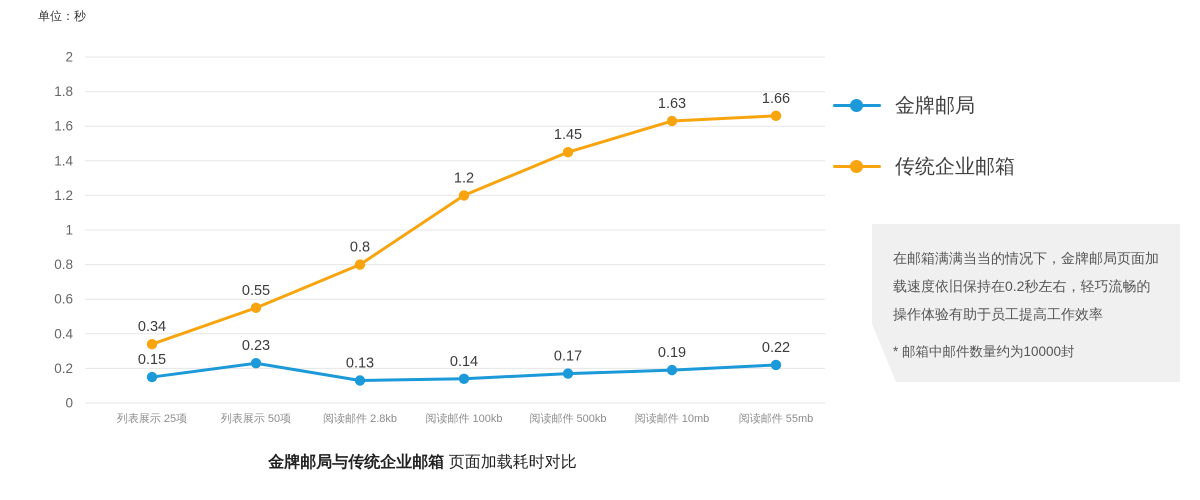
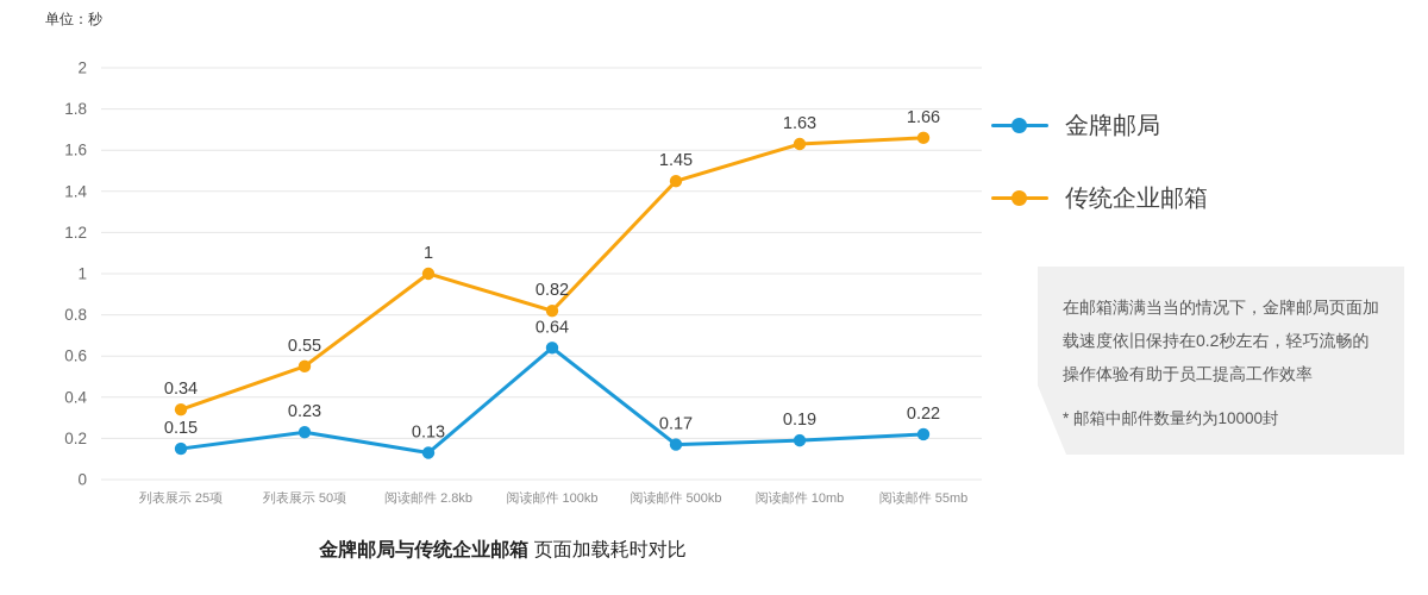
传统企业邮箱/阅读邮件 2.8kb: 0.8 -> 1
金牌邮局/阅读邮件 100kb: 0.14 -> 0.64
传统企业邮箱/阅读邮件 100kb: 1.2 -> 0.82
